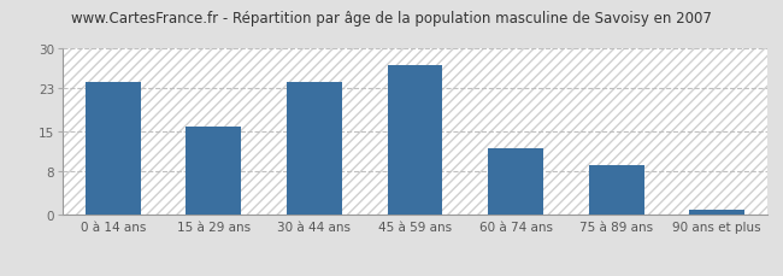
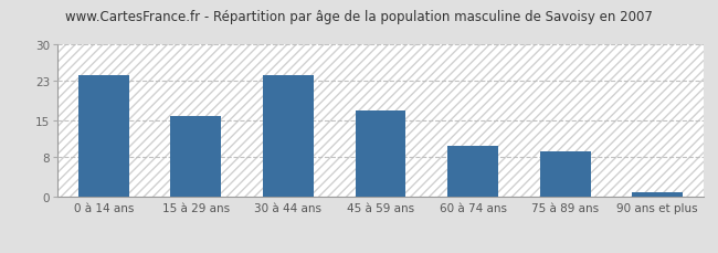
45 à 59 ans: 27 -> 17
60 à 74 ans: 12 -> 10
